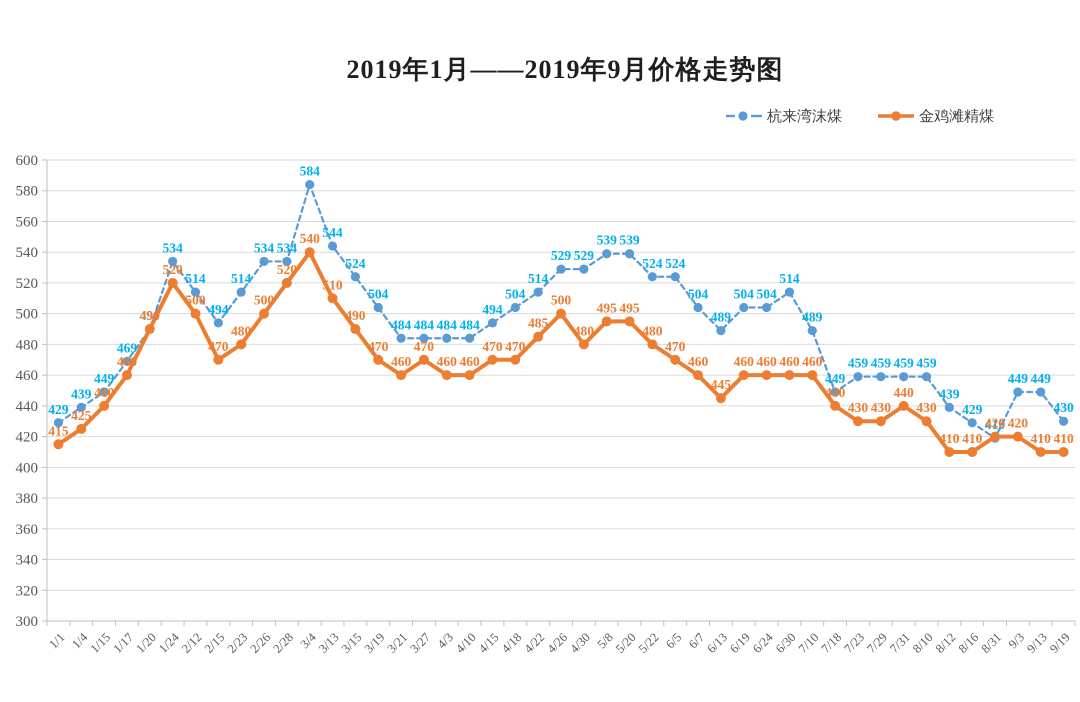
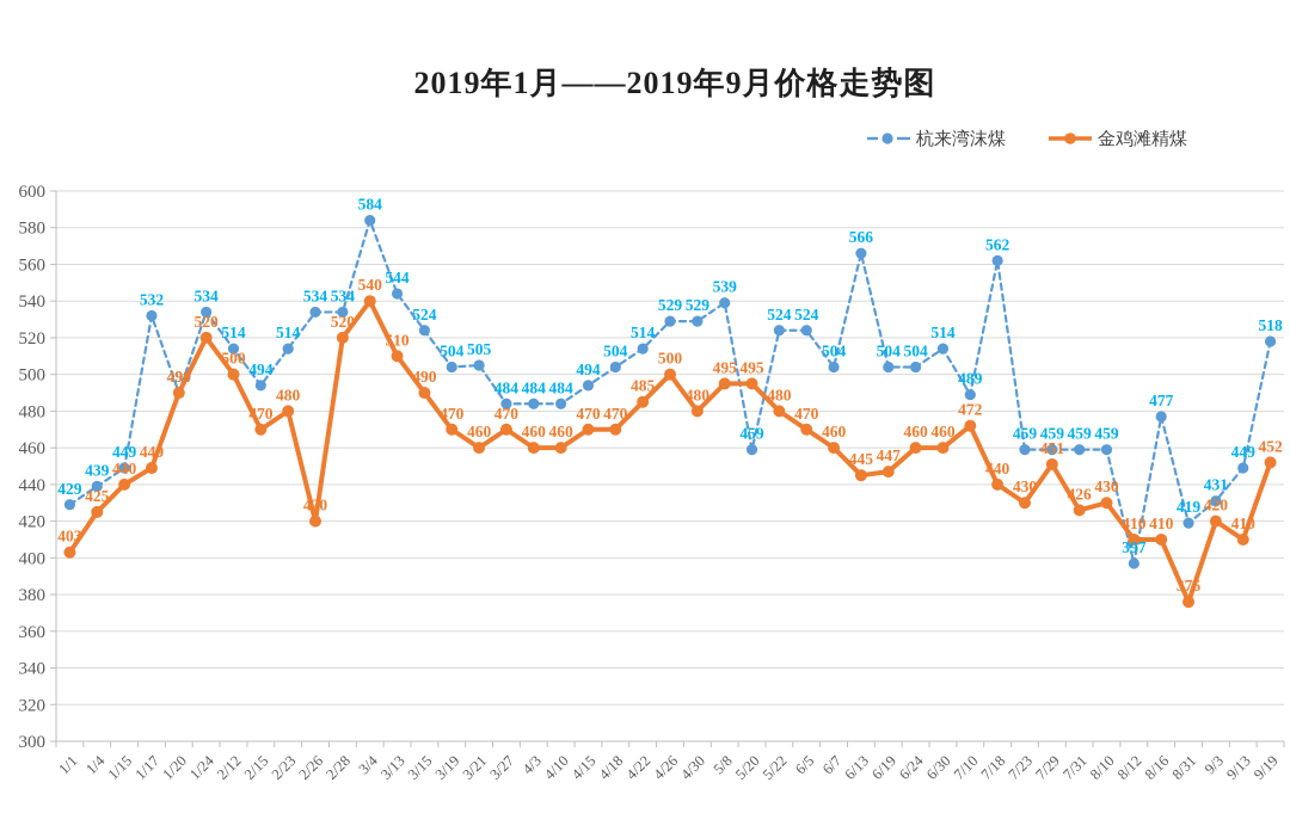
金鸡滩精煤/1/1: 415 -> 403
杭来湾沫煤/1/17: 469 -> 532
金鸡滩精煤/1/17: 460 -> 449
金鸡滩精煤/2/26: 500 -> 420
杭来湾沫煤/3/21: 484 -> 505
杭来湾沫煤/5/20: 539 -> 459
杭来湾沫煤/6/13: 489 -> 566
金鸡滩精煤/6/19: 460 -> 447
金鸡滩精煤/7/10: 460 -> 472
杭来湾沫煤/7/18: 449 -> 562
金鸡滩精煤/7/29: 430 -> 451
金鸡滩精煤/7/31: 440 -> 426
杭来湾沫煤/8/12: 439 -> 397
杭来湾沫煤/8/16: 429 -> 477
金鸡滩精煤/8/31: 420 -> 376
杭来湾沫煤/9/3: 449 -> 431
杭来湾沫煤/9/19: 430 -> 518
金鸡滩精煤/9/19: 410 -> 452
